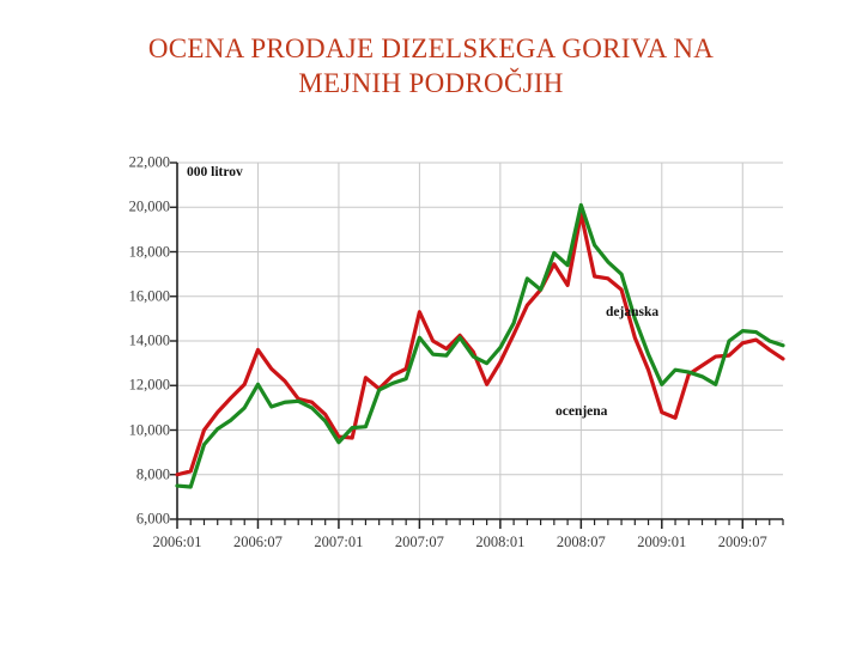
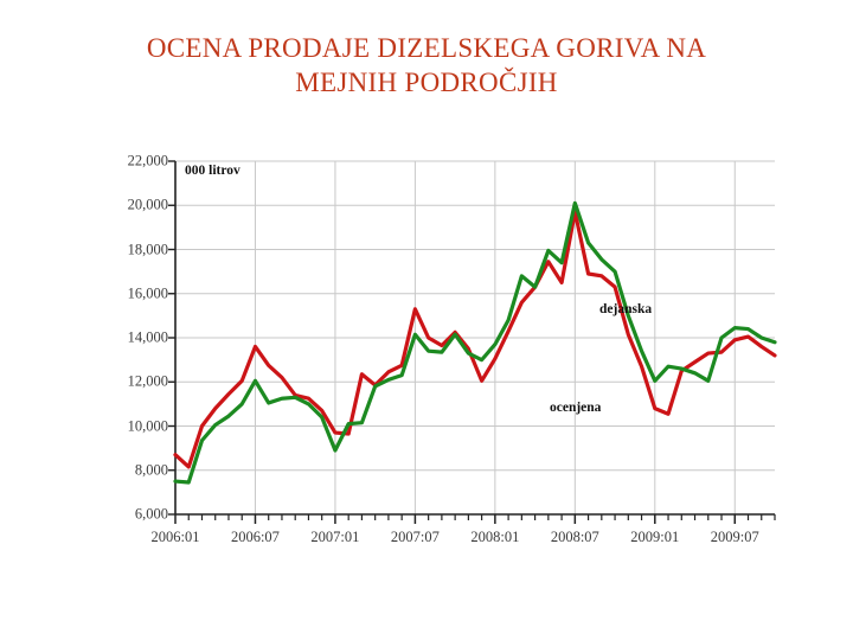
ocenjena/2006:01: 8000 -> 8700
dejanska/2007:01: 9400 -> 8900
